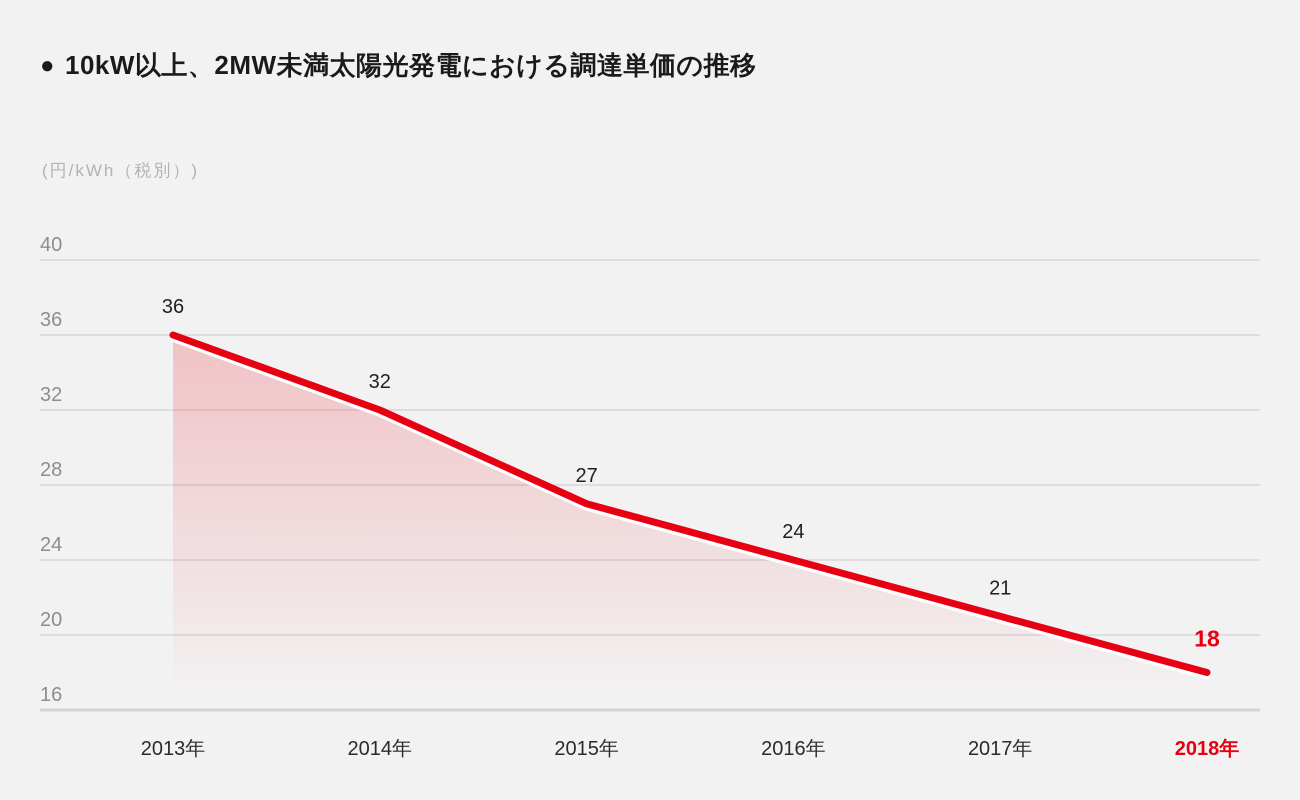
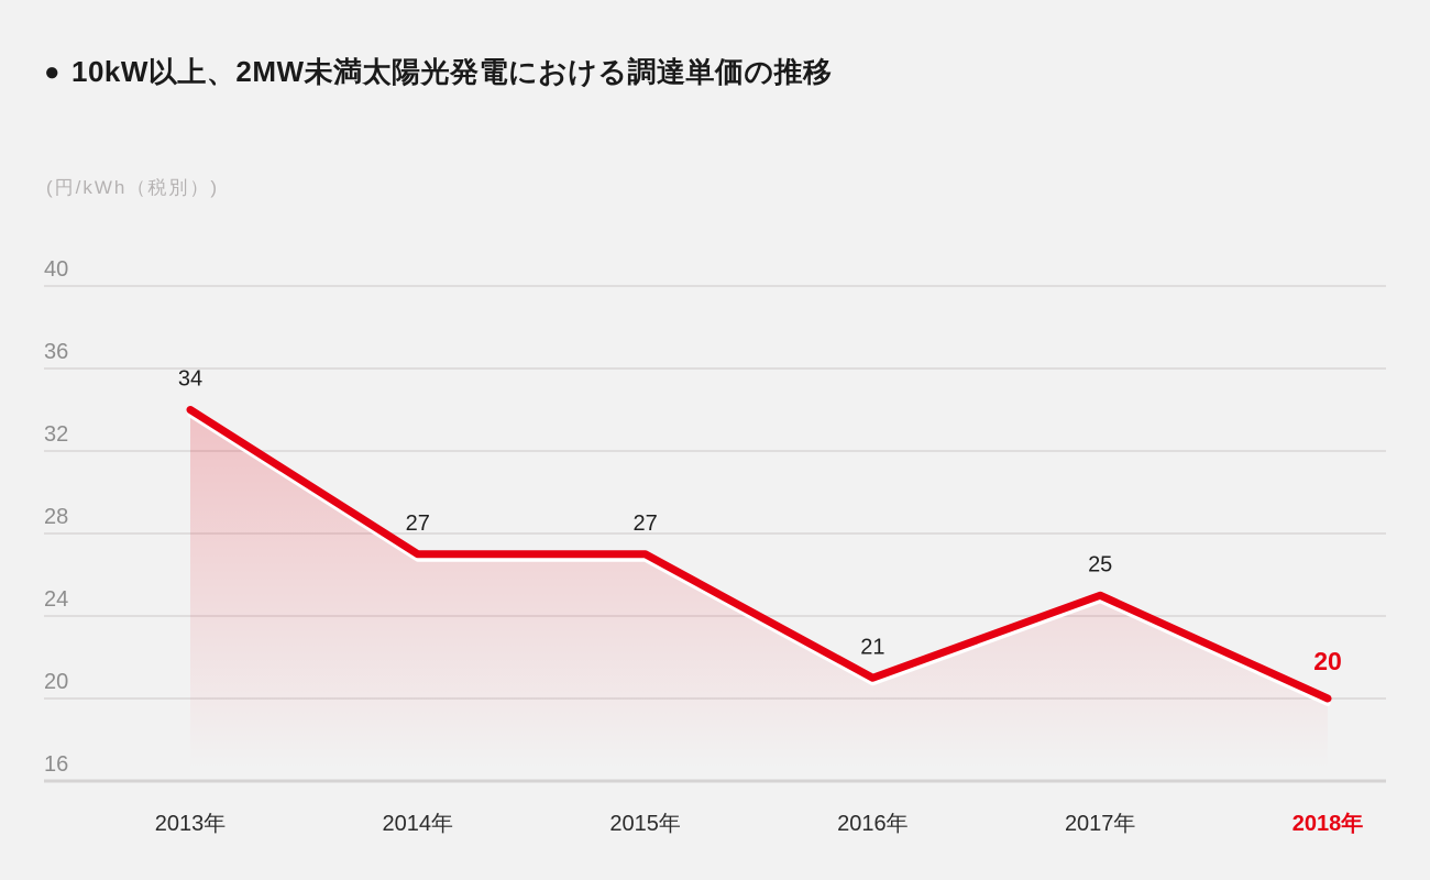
2013年: 36 -> 34
2014年: 32 -> 27
2016年: 24 -> 21
2017年: 21 -> 25
2018年: 18 -> 20
